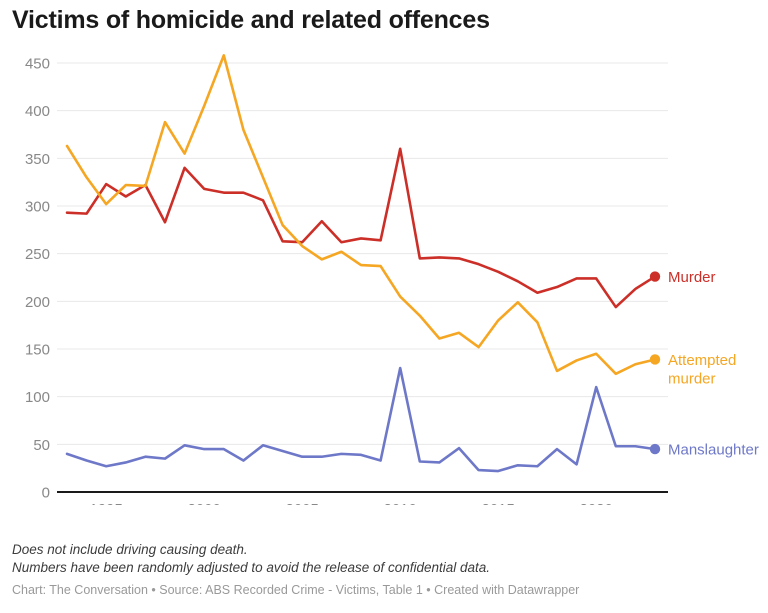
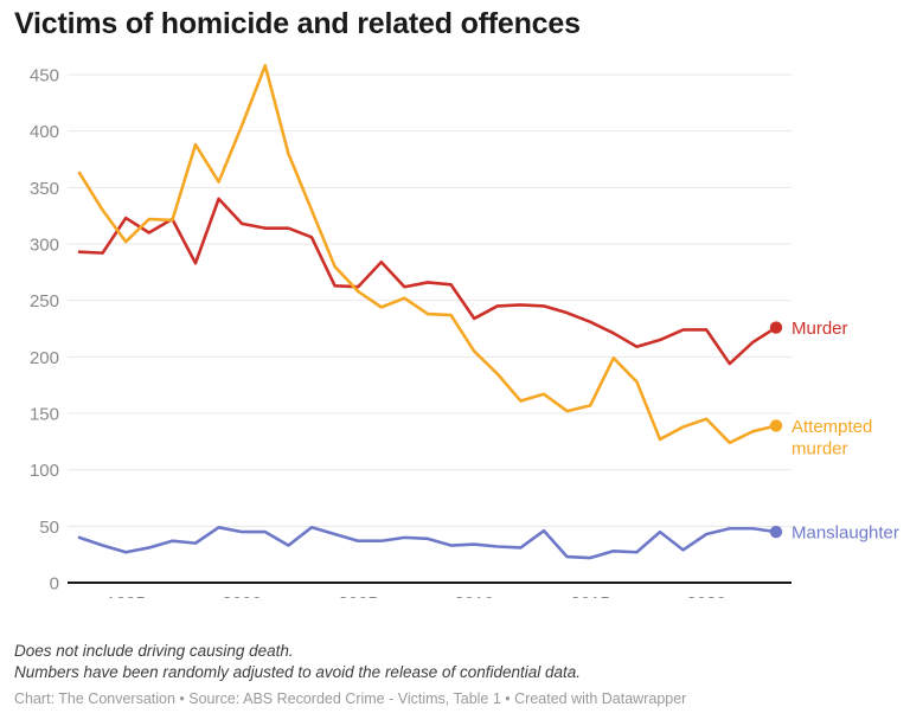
Murder/2010: 360 -> 230
Manslaughter/2010: 130 -> 30
Attempted murder/2015: 180 -> 160
Manslaughter/2020: 110 -> 40
